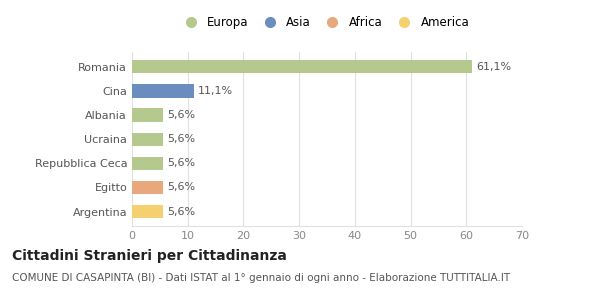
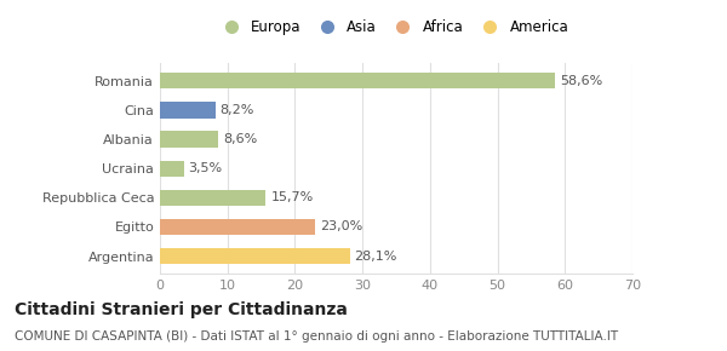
Romania: 61,1% -> 58,6%
Cina: 11,1% -> 8,2%
Albania: 5,6% -> 8,6%
Ucraina: 5,6% -> 3,5%
Repubblica Ceca: 5,6% -> 15,7%
Egitto: 5,6% -> 23,0%
Argentina: 5,6% -> 28,1%
